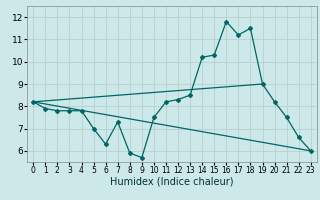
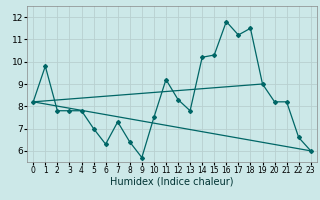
1: 7.9 -> 9.8
8: 5.9 -> 6.4
11: 8.2 -> 9.2
13: 8.5 -> 7.8
21: 7.5 -> 8.2
